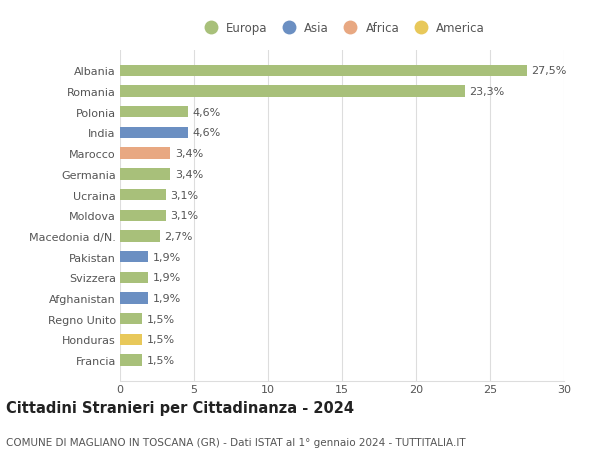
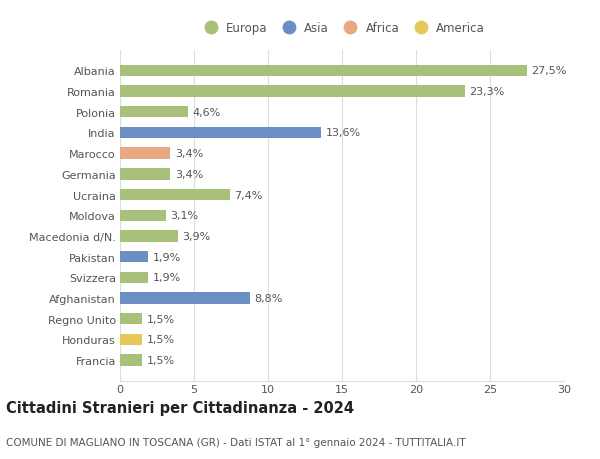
India: 4,6% -> 13,6%
Ucraina: 3,1% -> 7,4%
Macedonia d/N.: 2,7% -> 3,9%
Afghanistan: 1,9% -> 8,8%
